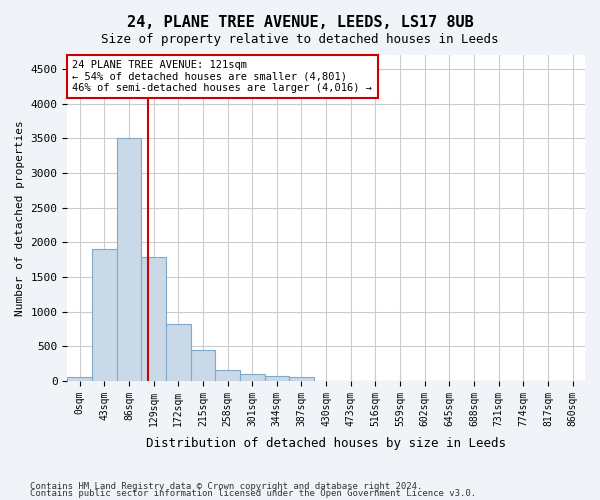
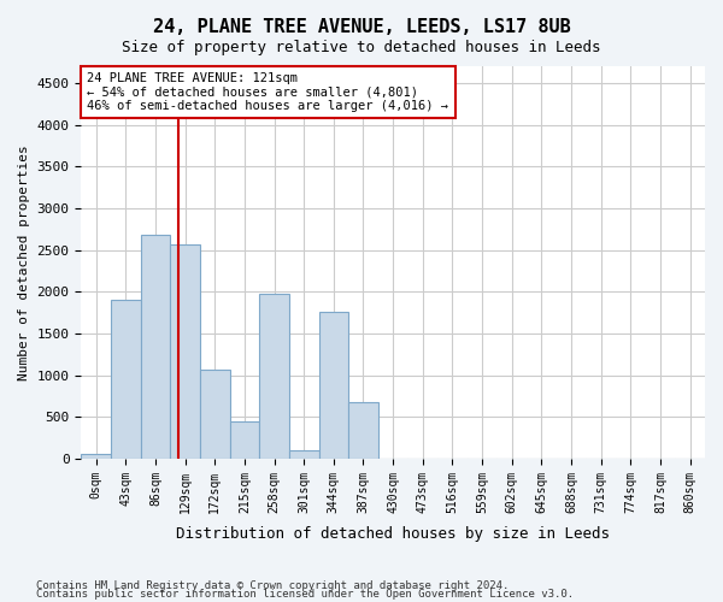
86sqm: 3500 -> 2680
129sqm: 1780 -> 2560
172sqm: 820 -> 1060
258sqm: 160 -> 1980
344sqm: 70 -> 1760
387sqm: 60 -> 680
